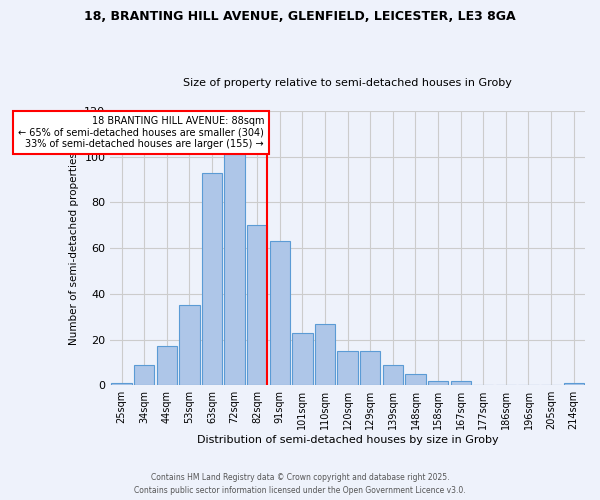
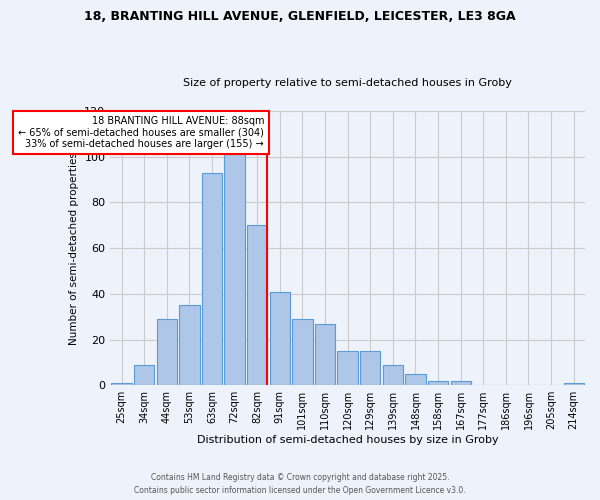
44sqm: 17 -> 29
91sqm: 63 -> 41
101sqm: 23 -> 29
